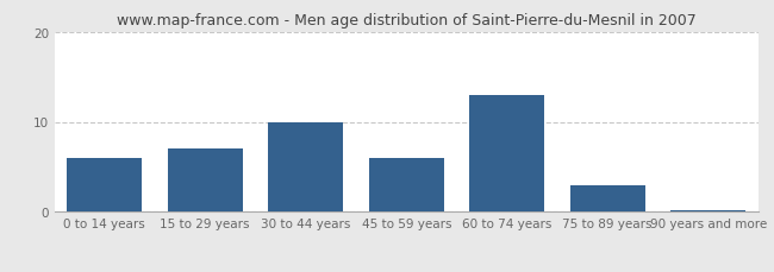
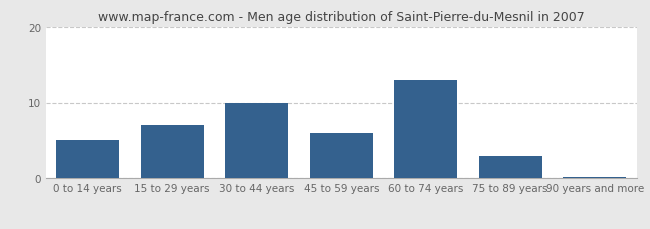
0 to 14 years: 6.0 -> 5.0
